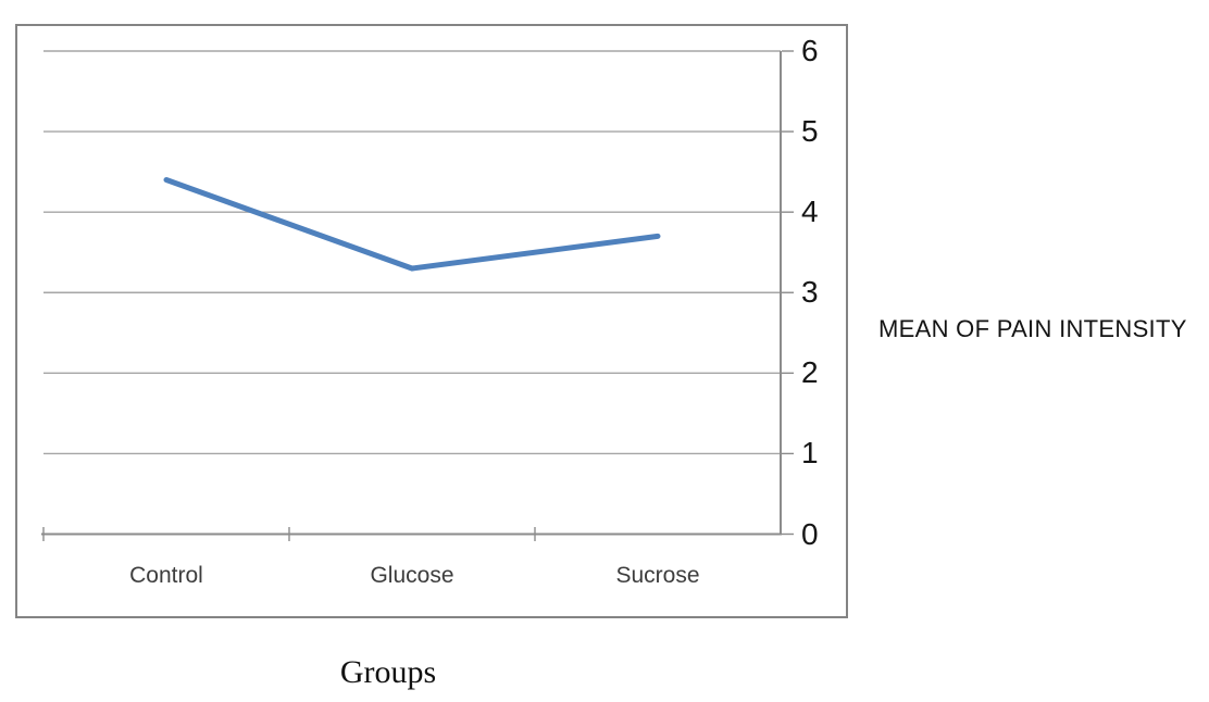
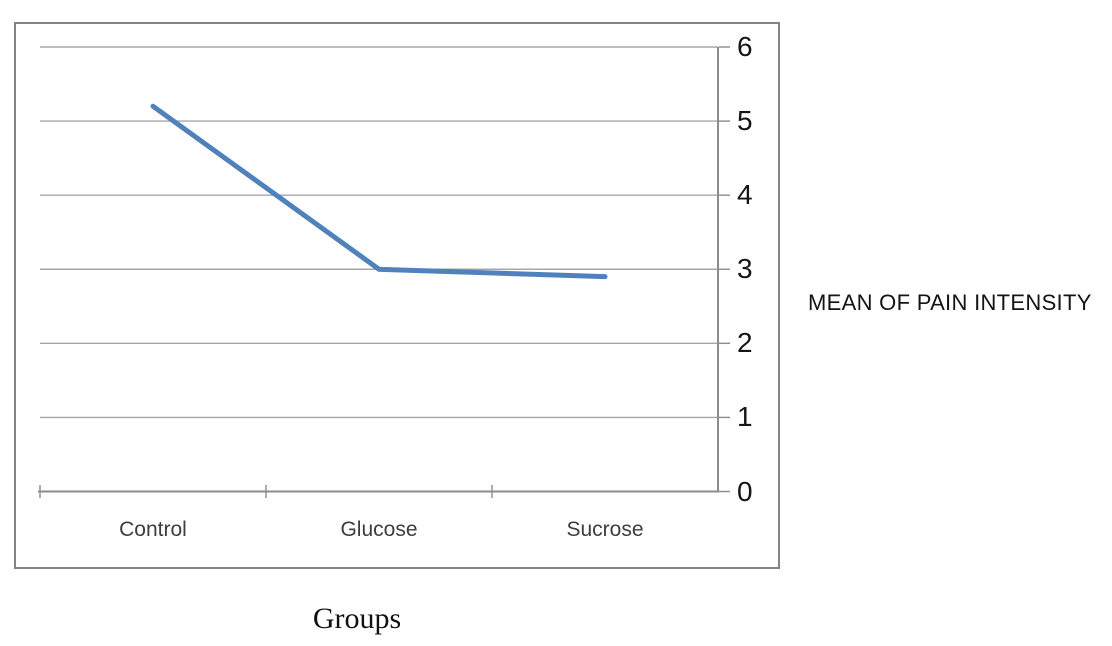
Control: 4.4 -> 5.2
Glucose: 3.3 -> 3.0
Sucrose: 3.7 -> 2.9
